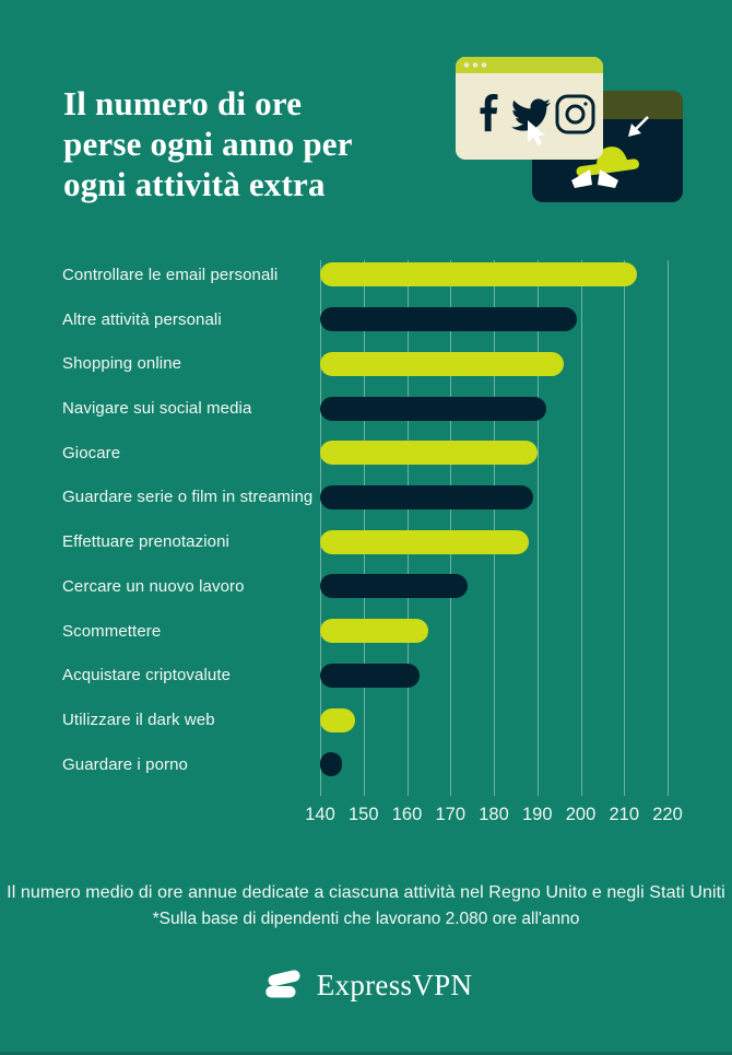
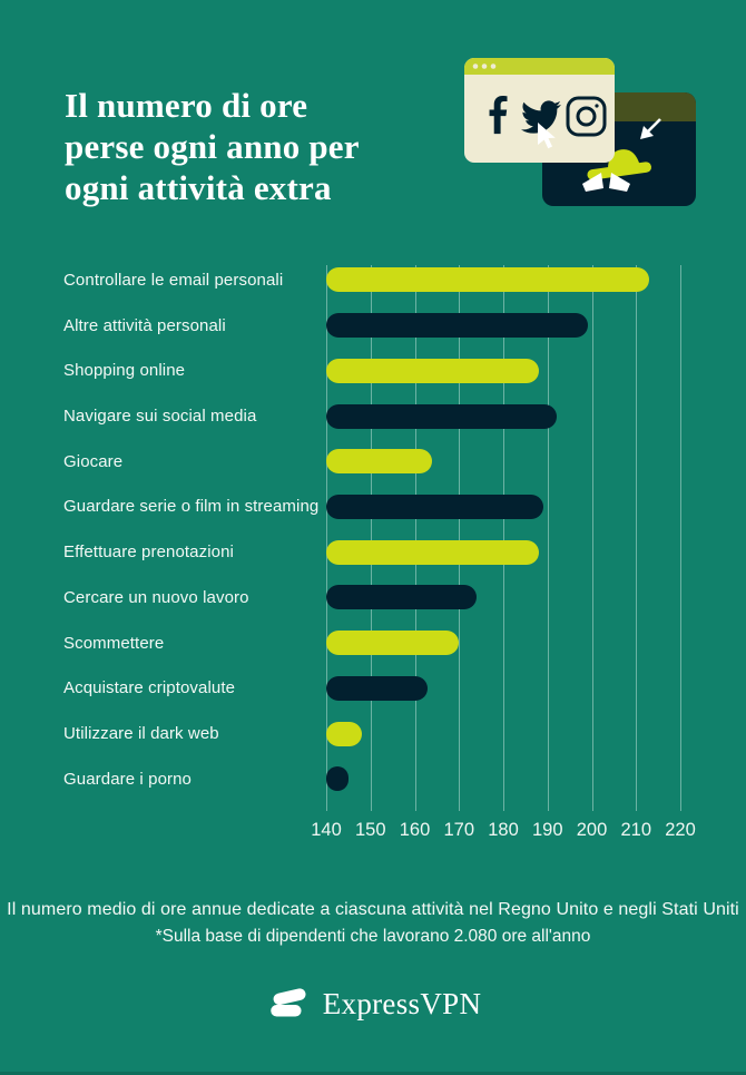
Shopping online: 196 -> 188
Giocare: 190 -> 164
Scommettere: 165 -> 170
